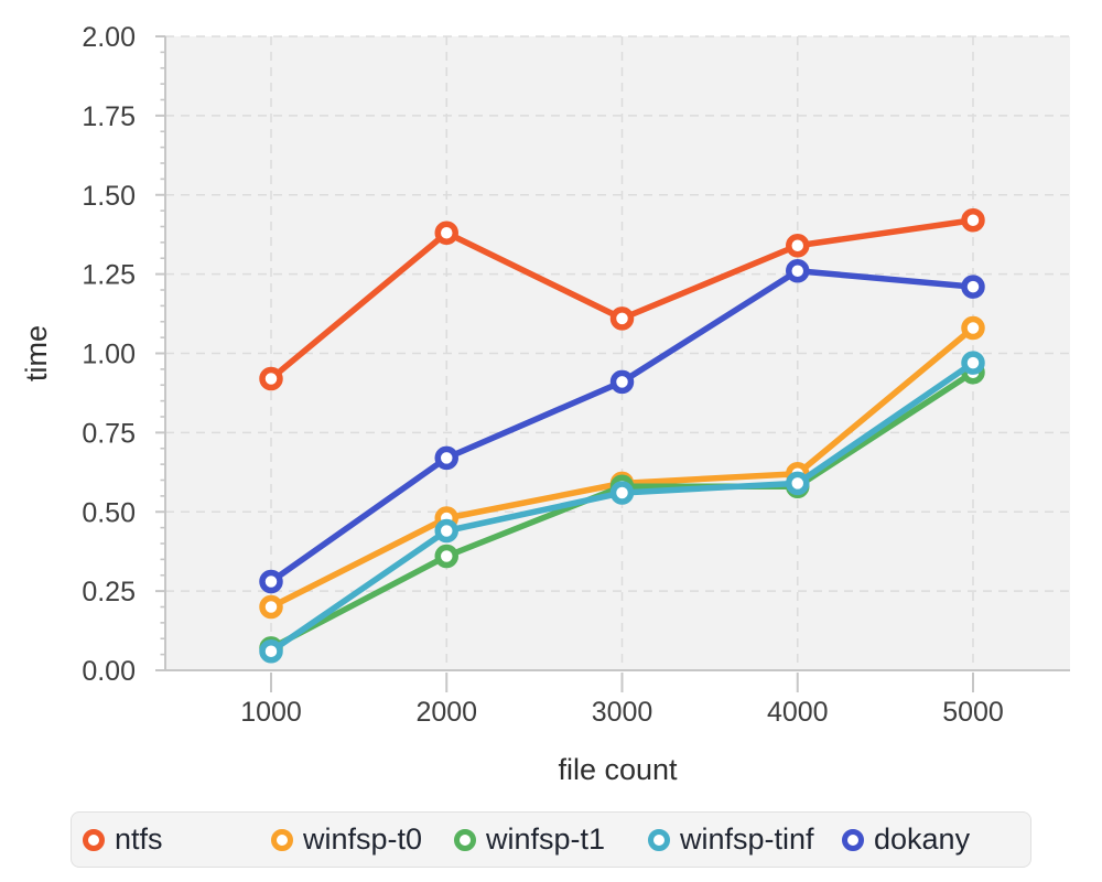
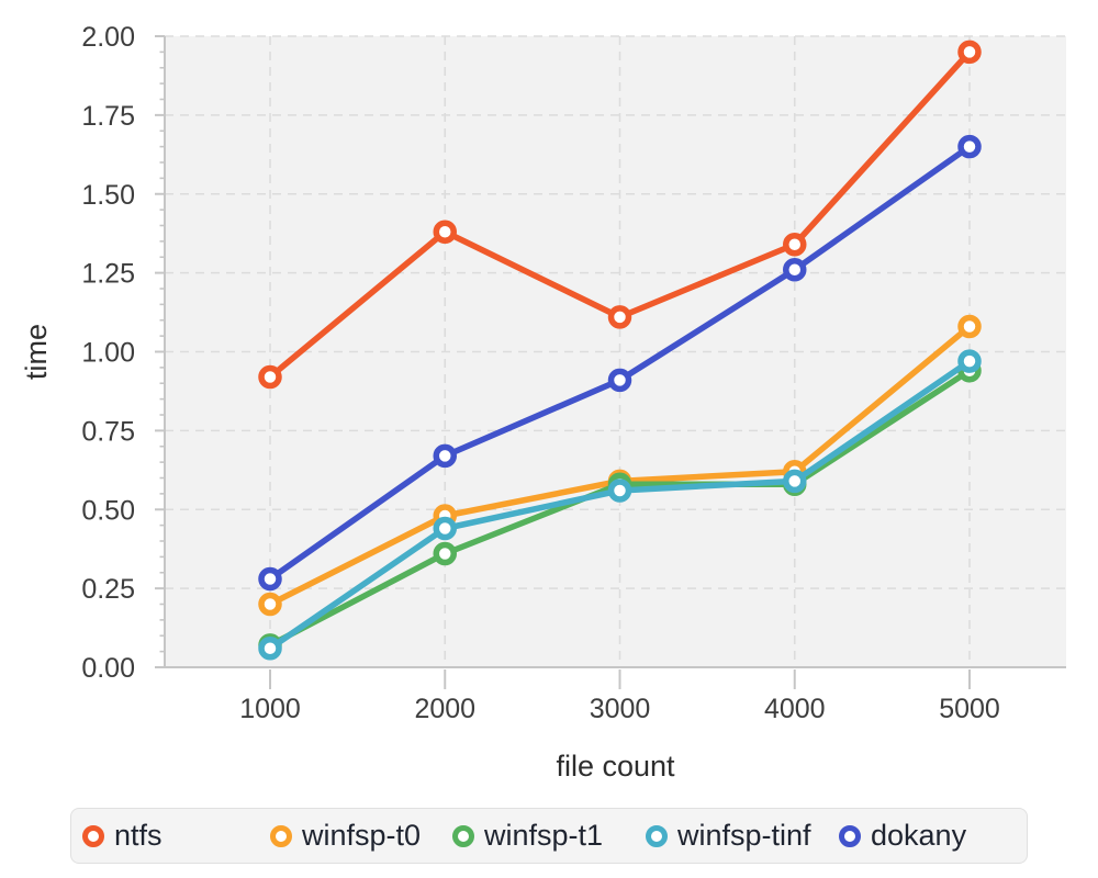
ntfs/5000: 1.42 -> 1.95
dokany/5000: 1.21 -> 1.65
